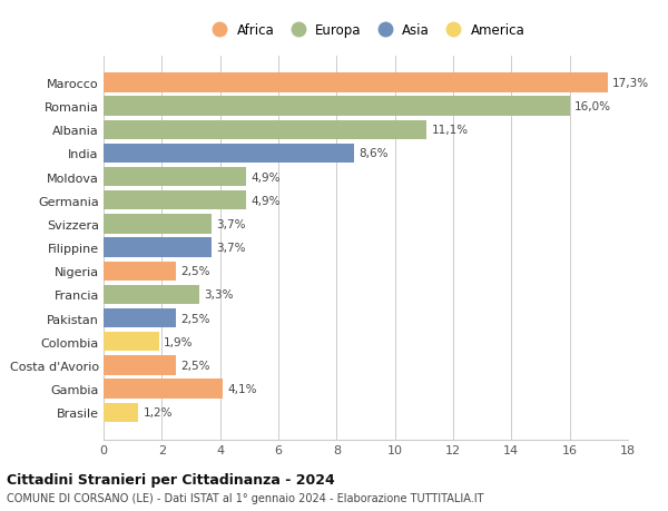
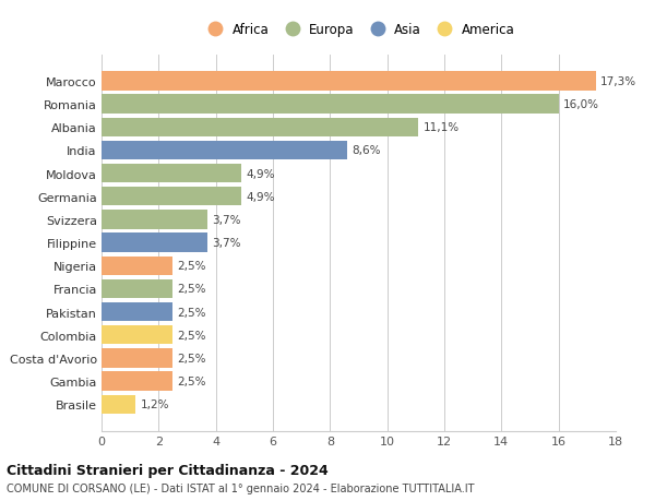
Francia: 3,3% -> 2,5%
Colombia: 1,9% -> 2,5%
Gambia: 4,1% -> 2,5%
